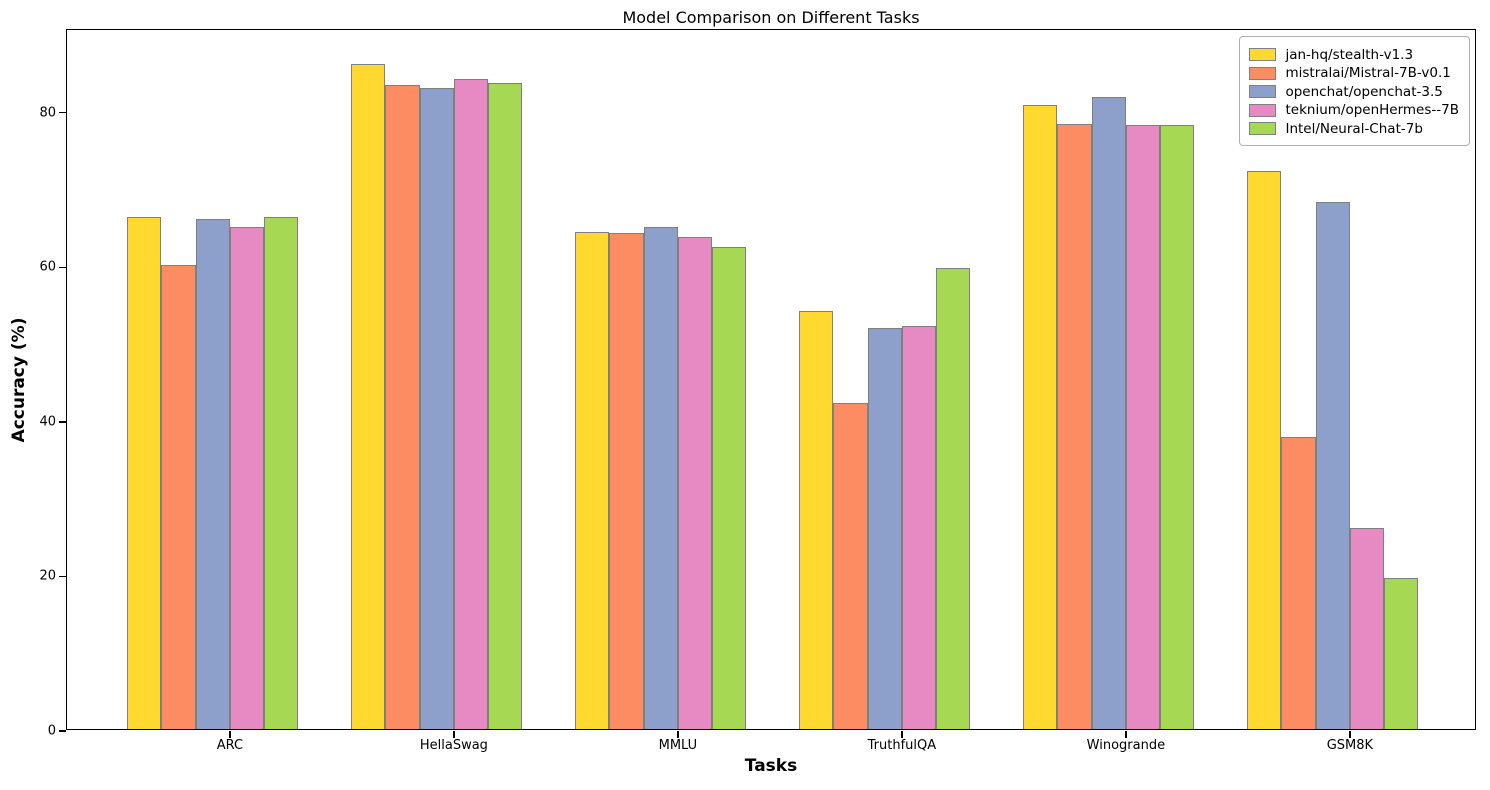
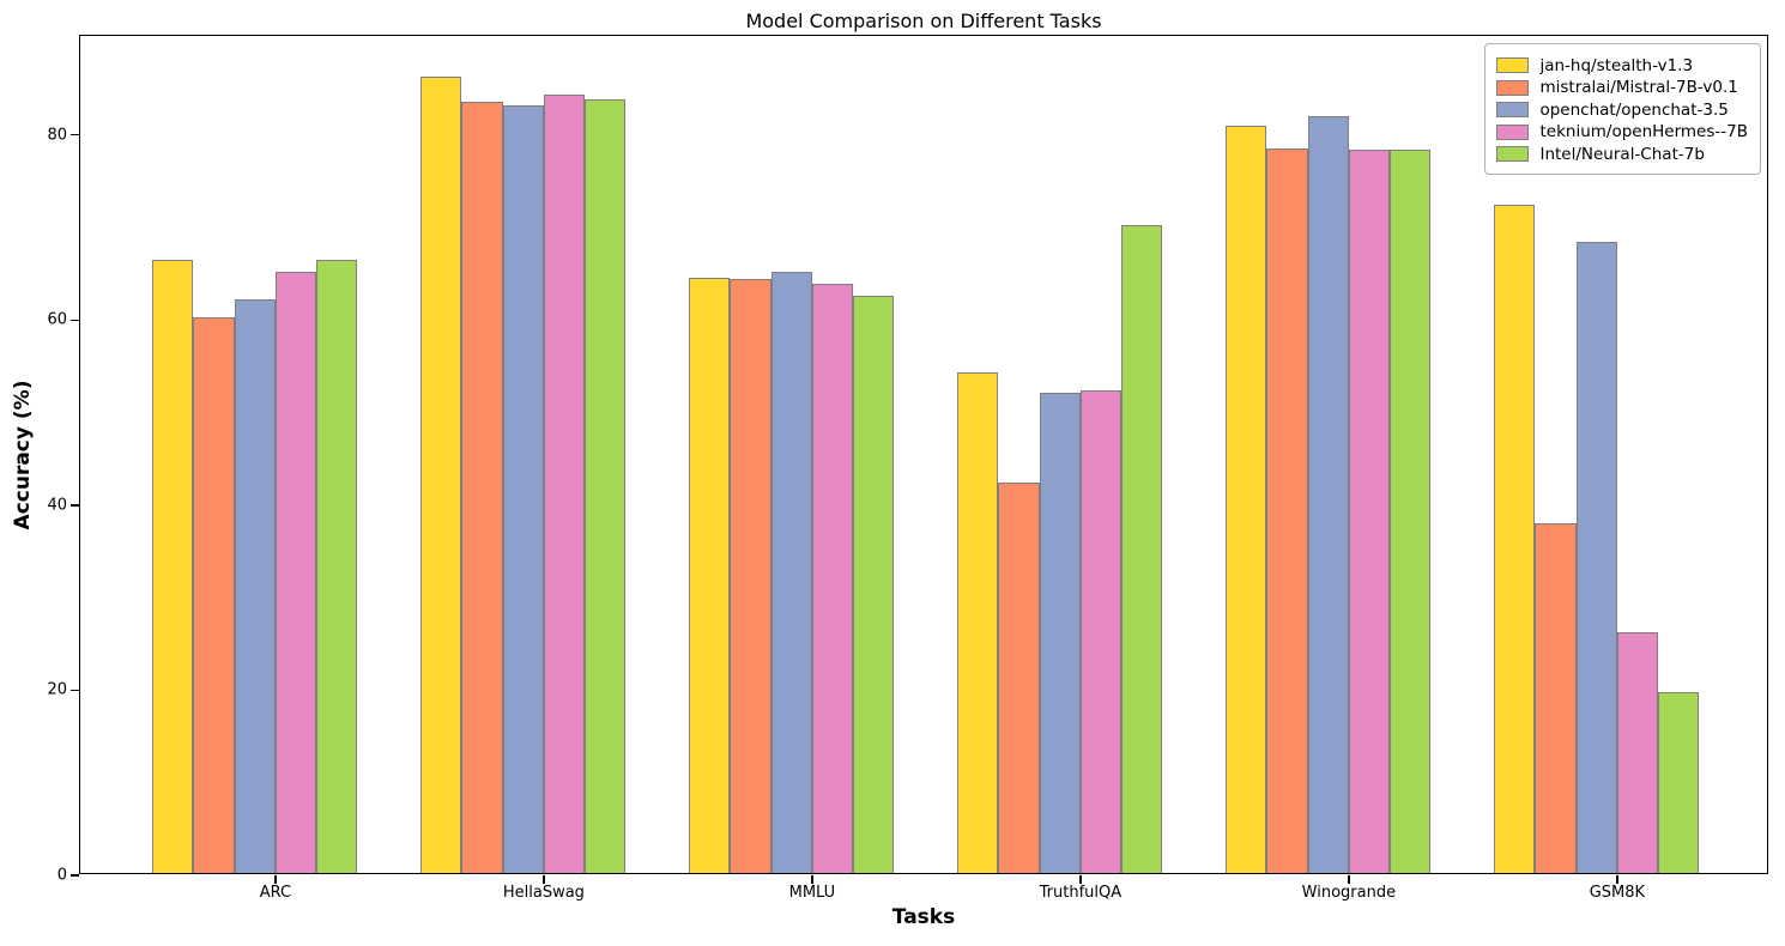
openchat/openchat-3.5/ARC: 66 -> 62
Intel/Neural-Chat-7b/TruthfulQA: 60 -> 70
